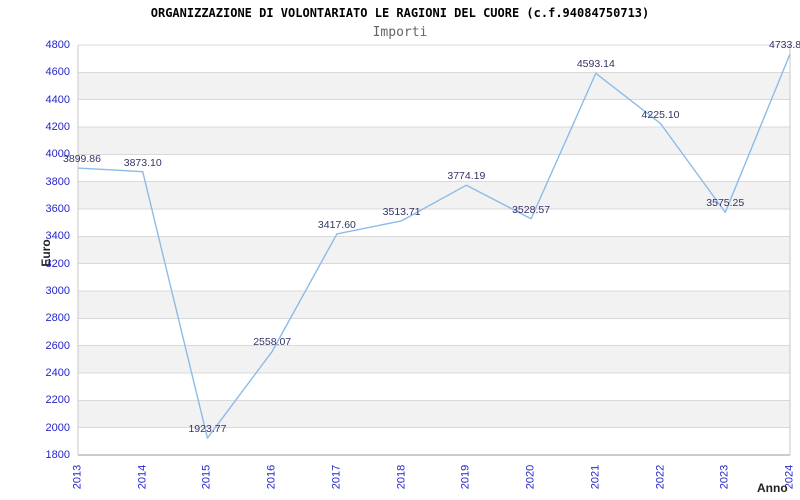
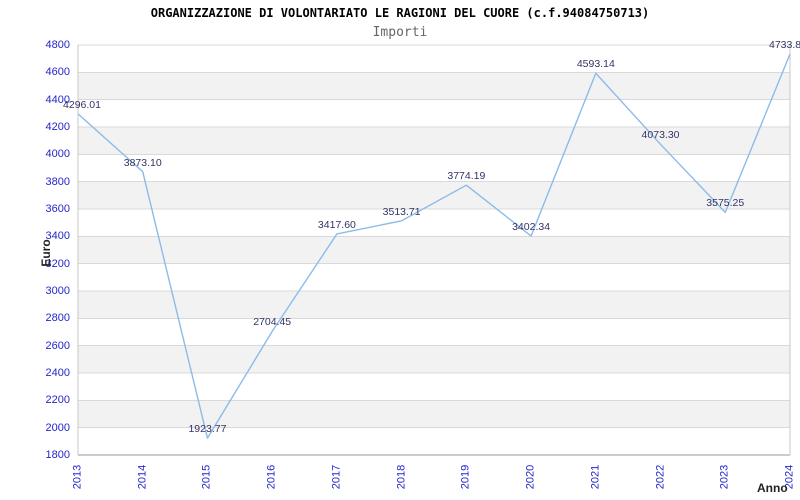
2013: 3899.86 -> 4296.01
2016: 2558.07 -> 2704.45
2020: 3528.57 -> 3402.34
2022: 4225.10 -> 4073.30
